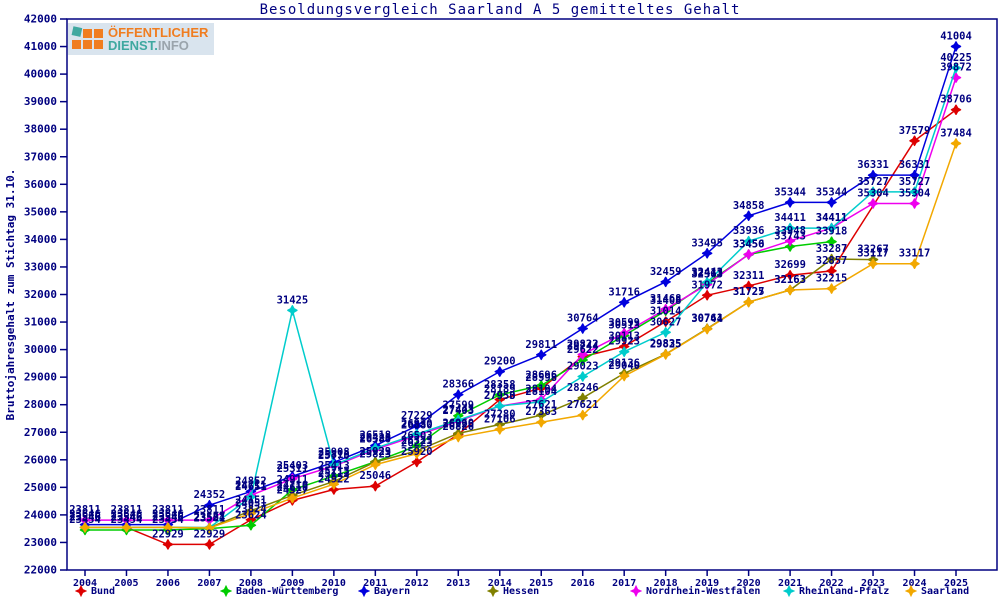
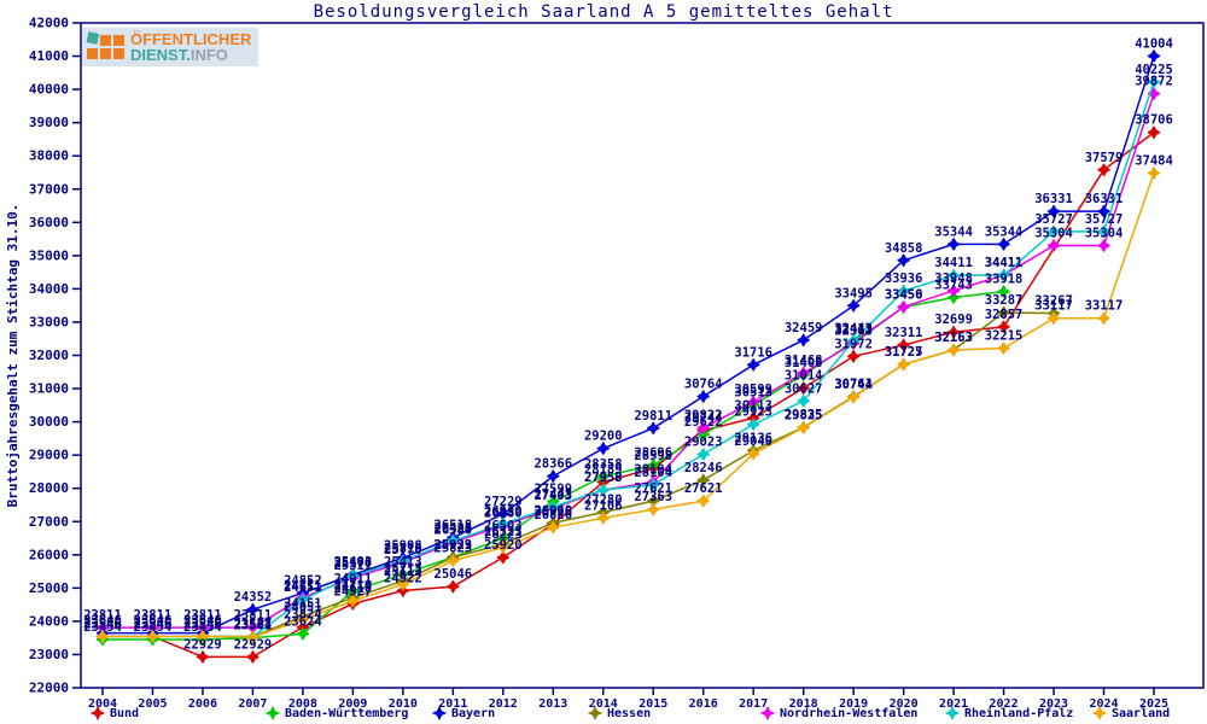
Rheinland-Pfalz/2009: 31425 -> 25370
